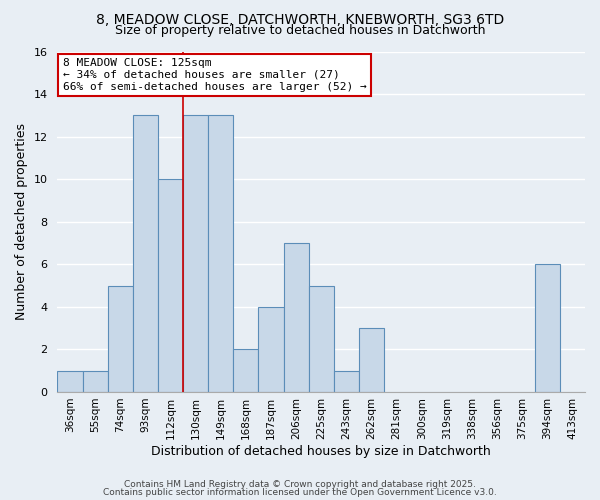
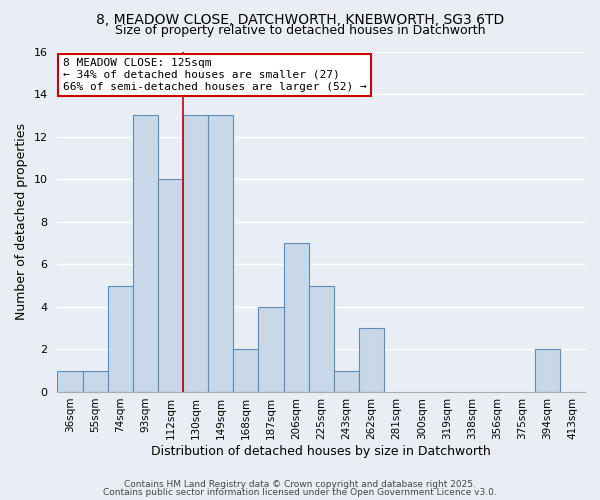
394sqm: 6 -> 2
